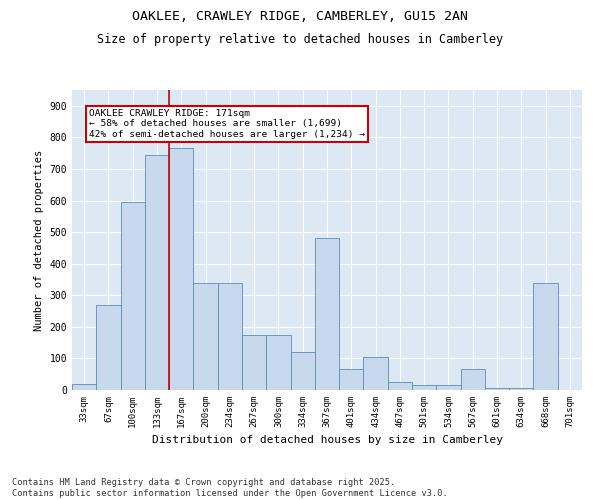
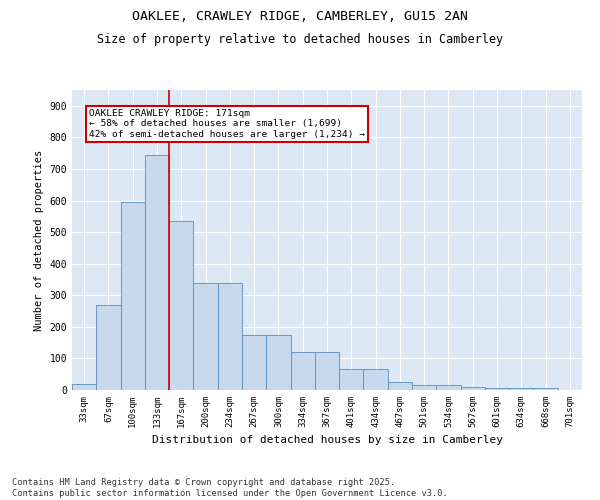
167sqm: 765 -> 535
367sqm: 480 -> 120
434sqm: 105 -> 65
567sqm: 65 -> 10
668sqm: 340 -> 5
